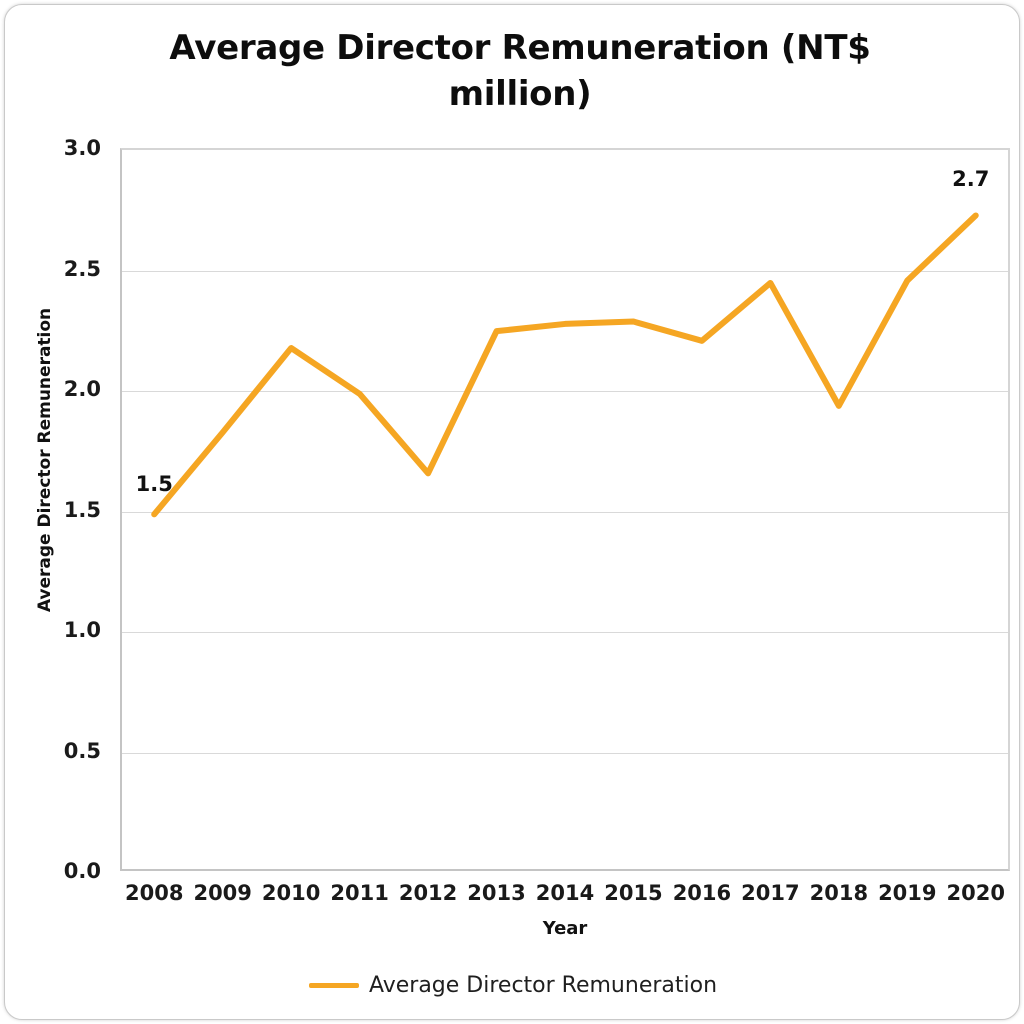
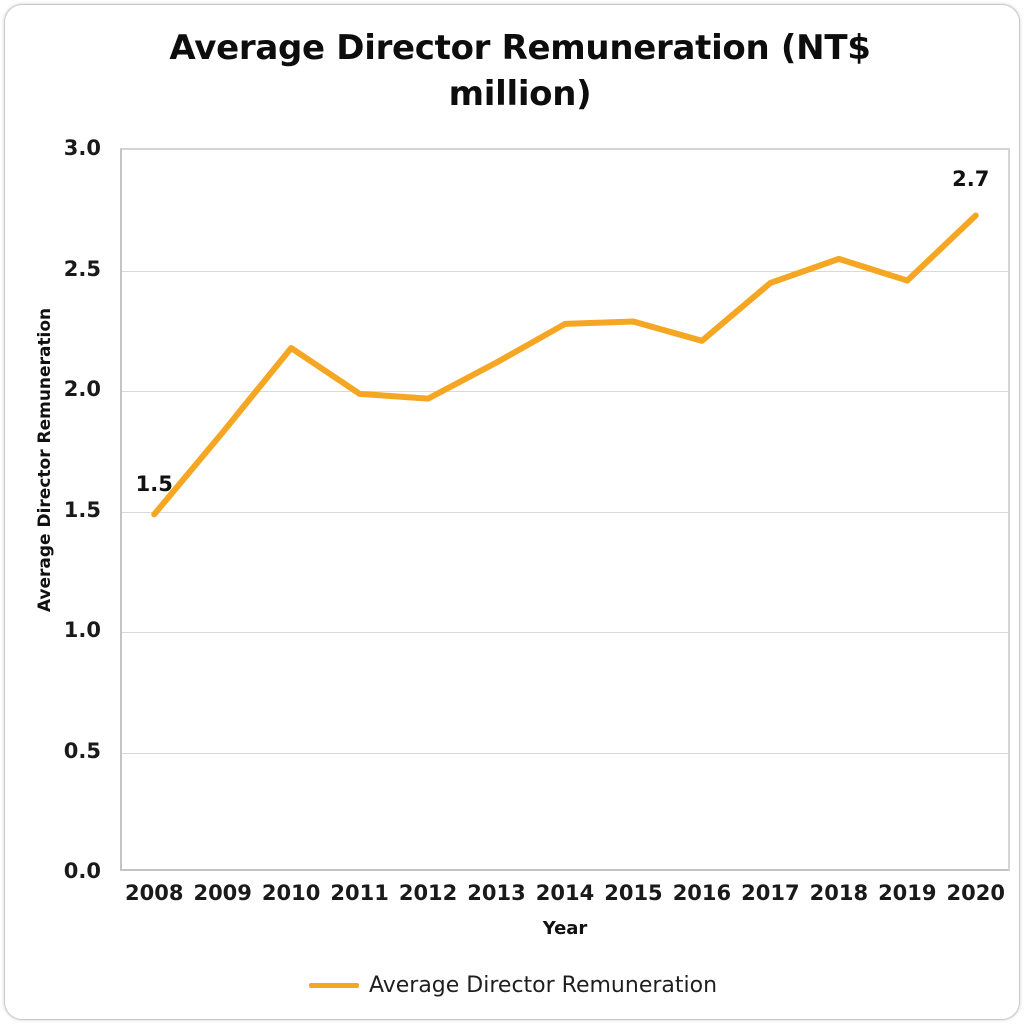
2012: 1.65 -> 1.96
2013: 2.24 -> 2.11
2018: 1.93 -> 2.54
